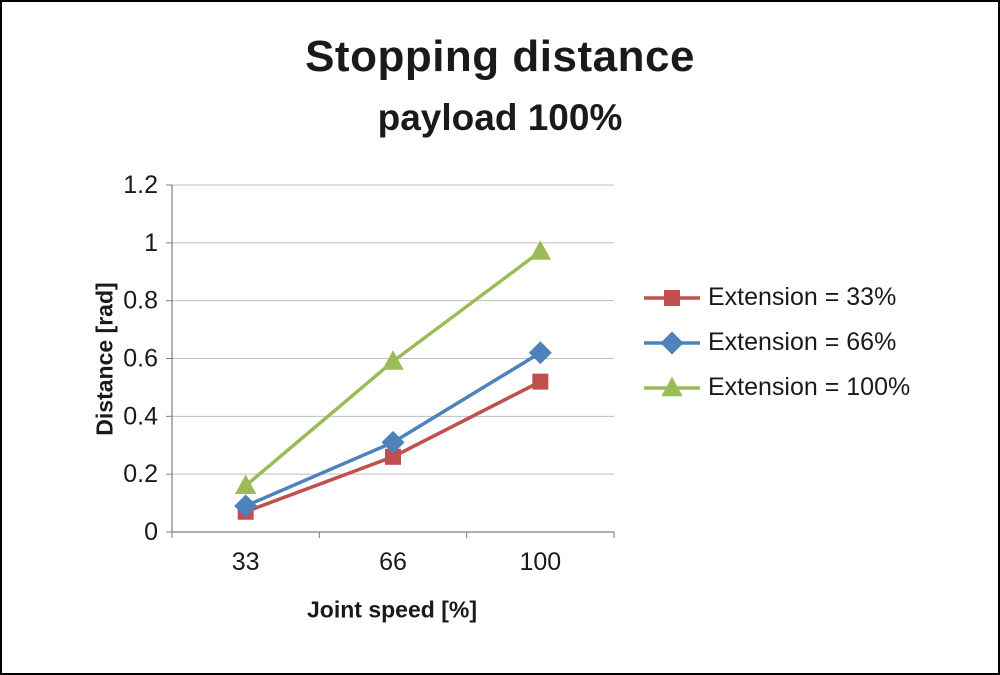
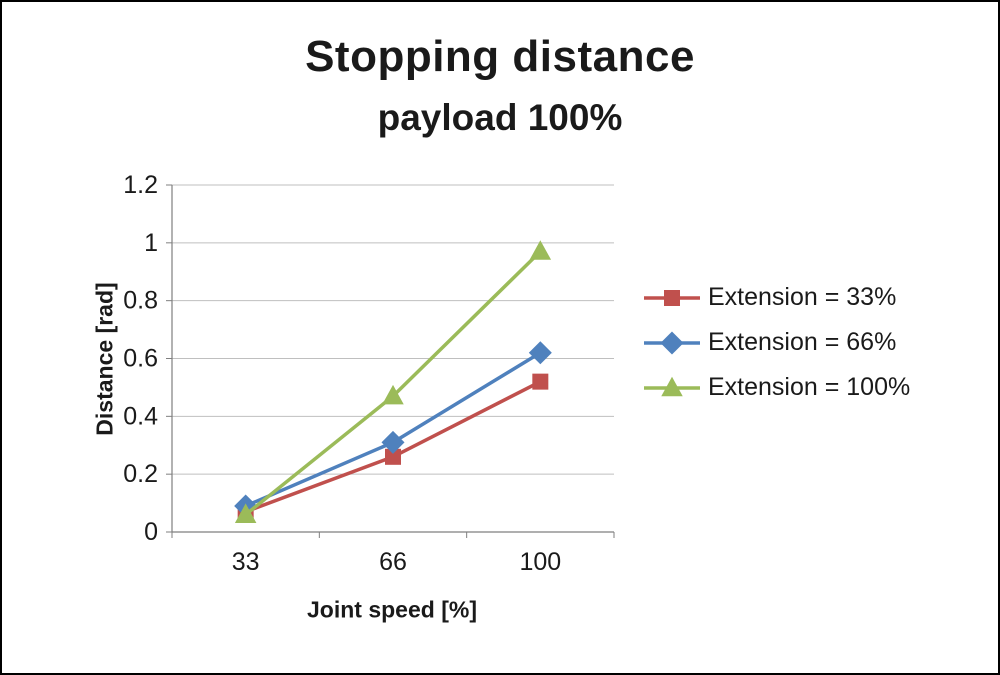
Extension = 100%/33: 0.16 -> 0.06
Extension = 100%/66: 0.59 -> 0.47
